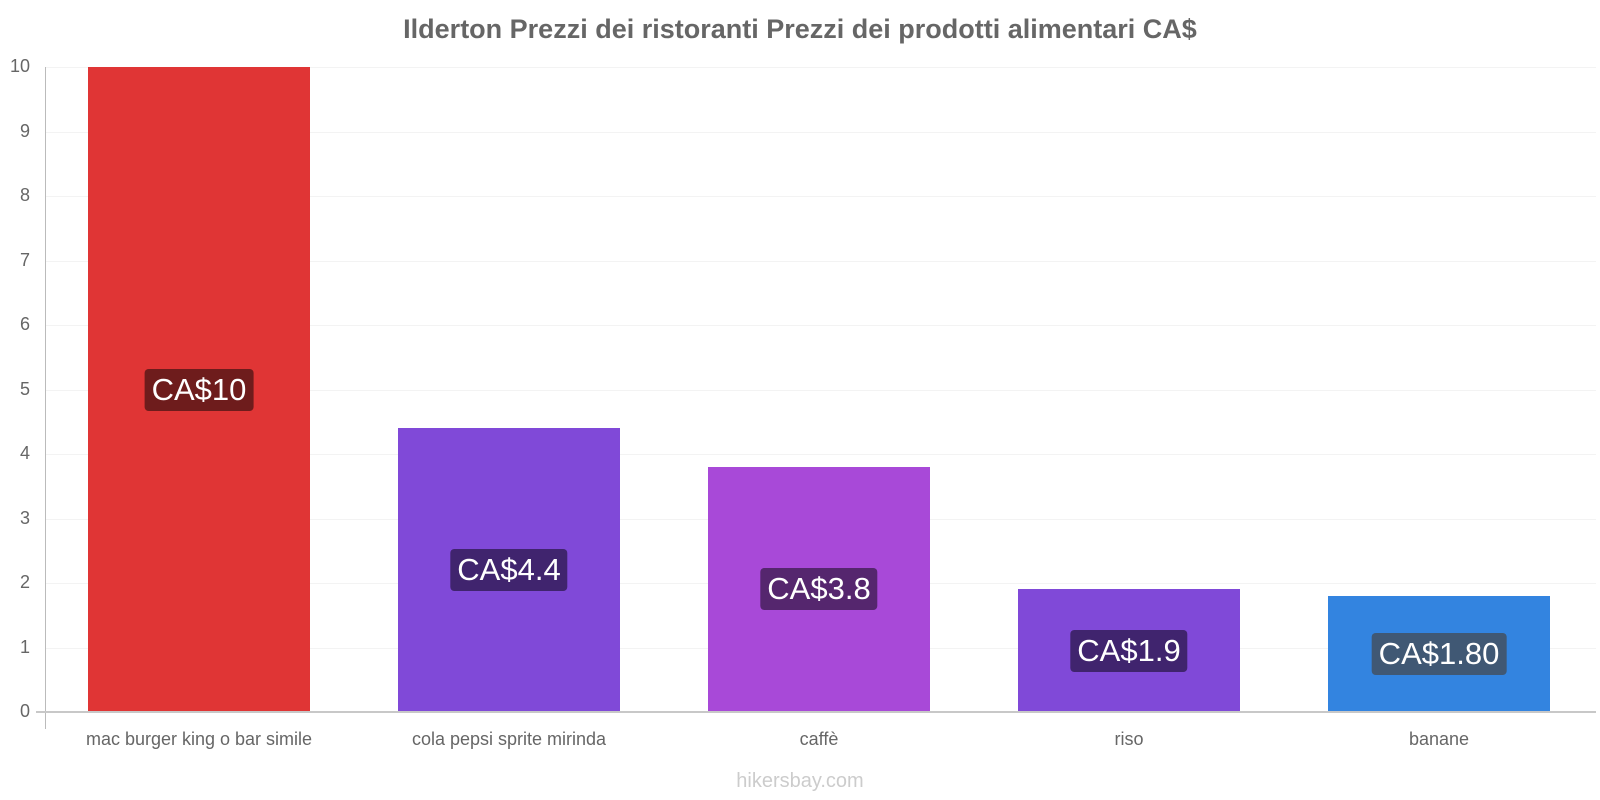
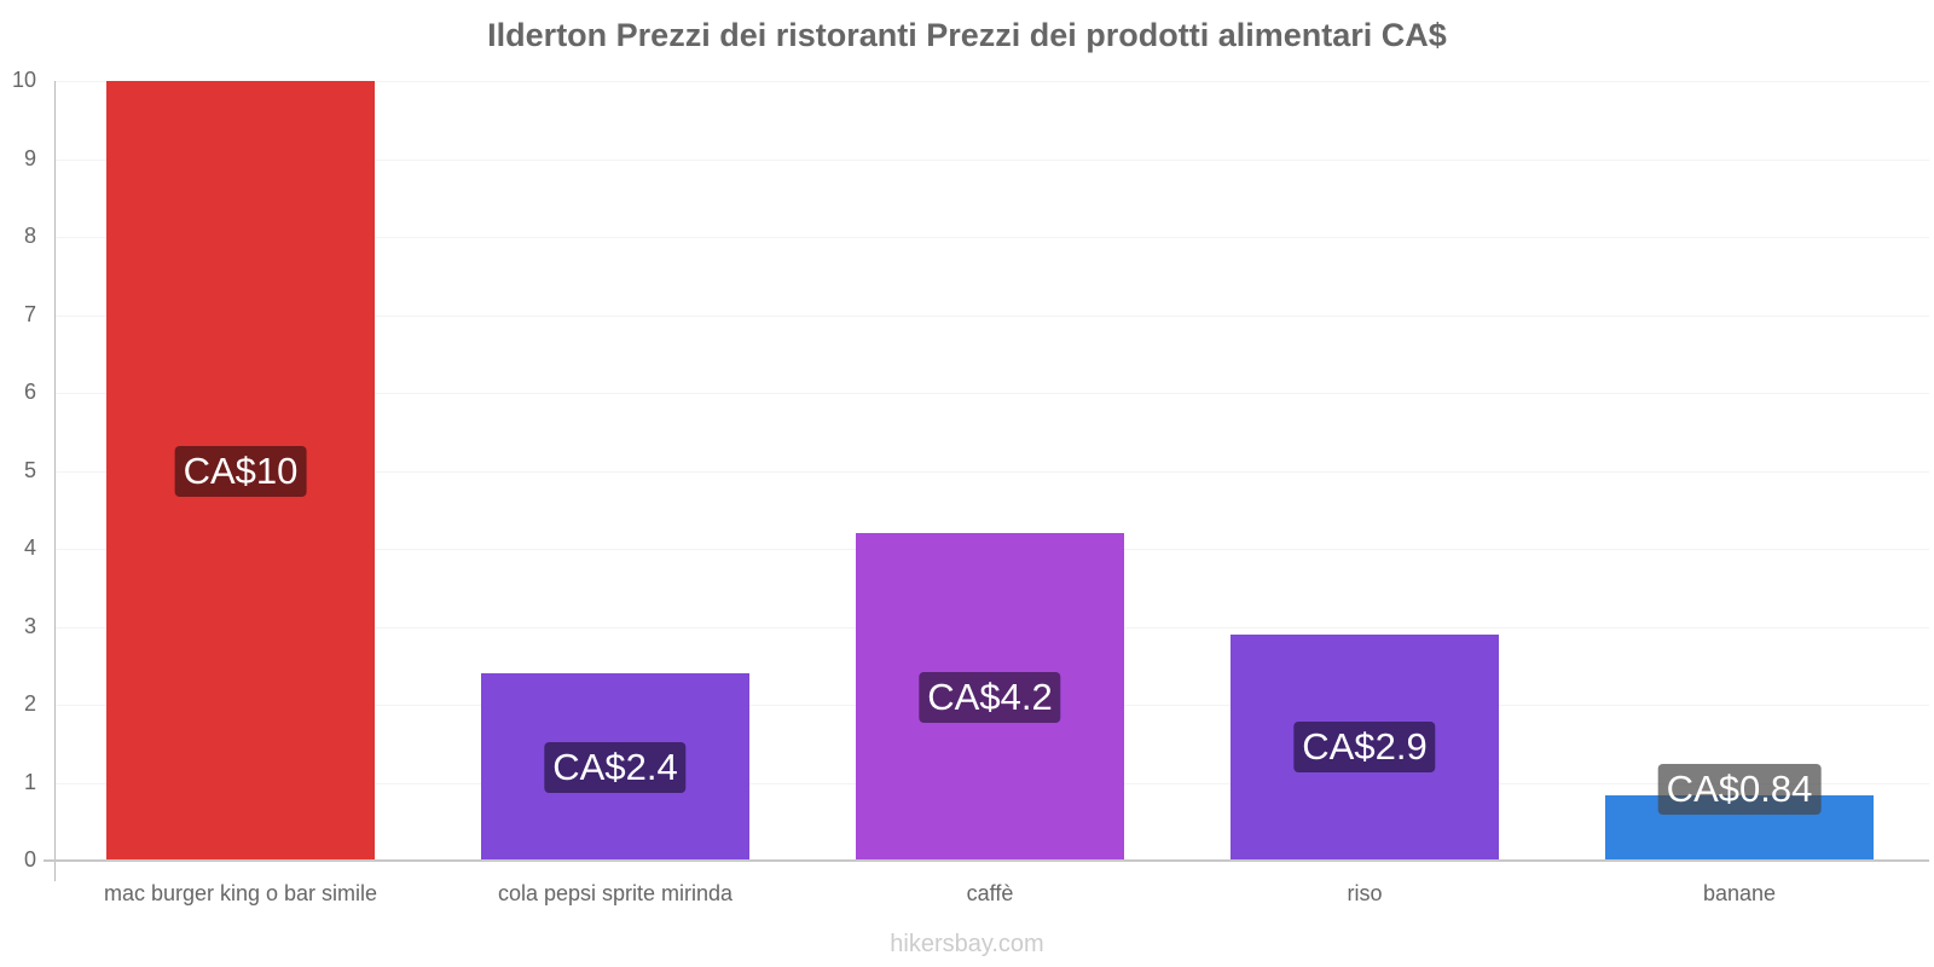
cola pepsi sprite mirinda: 4.4 -> 2.4
caffè: 3.8 -> 4.2
riso: 1.9 -> 2.9
banane: 1.80 -> 0.84
